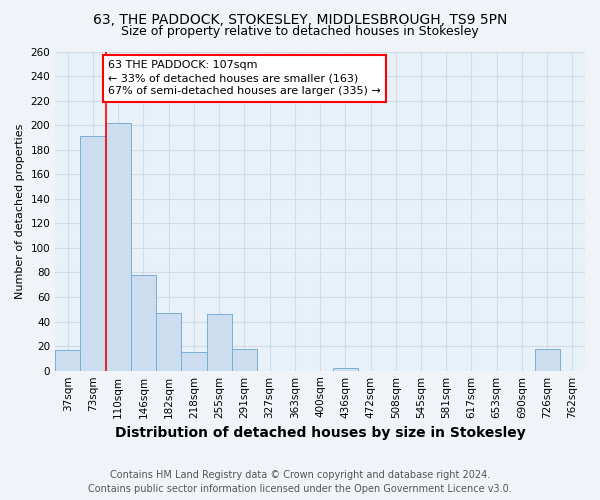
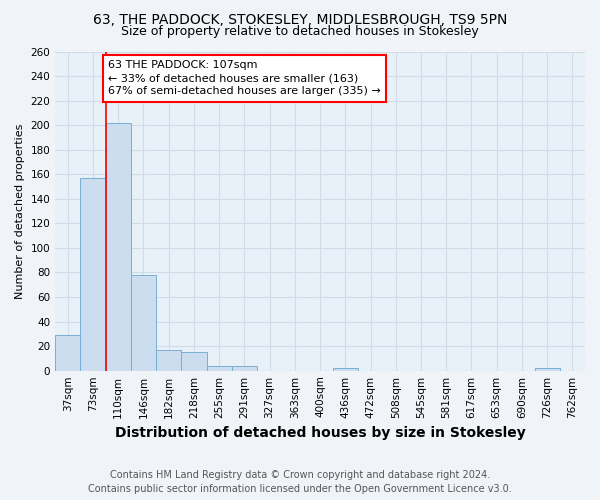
37sqm: 17 -> 29
73sqm: 191 -> 157
182sqm: 47 -> 17
255sqm: 46 -> 4
291sqm: 18 -> 4
726sqm: 18 -> 2
